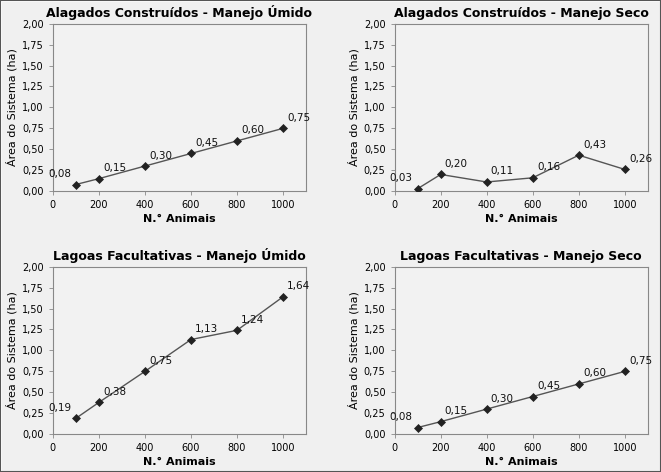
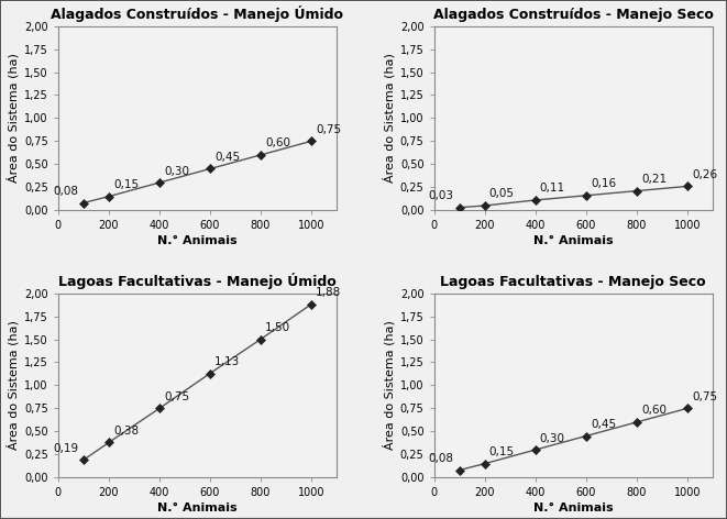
Alagados Construídos - Manejo Seco/200: 0,20 -> 0,05
Alagados Construídos - Manejo Seco/800: 0,43 -> 0,21
Lagoas Facultativas - Manejo Úmido/800: 1,24 -> 1,50
Lagoas Facultativas - Manejo Úmido/1000: 1,64 -> 1,88
